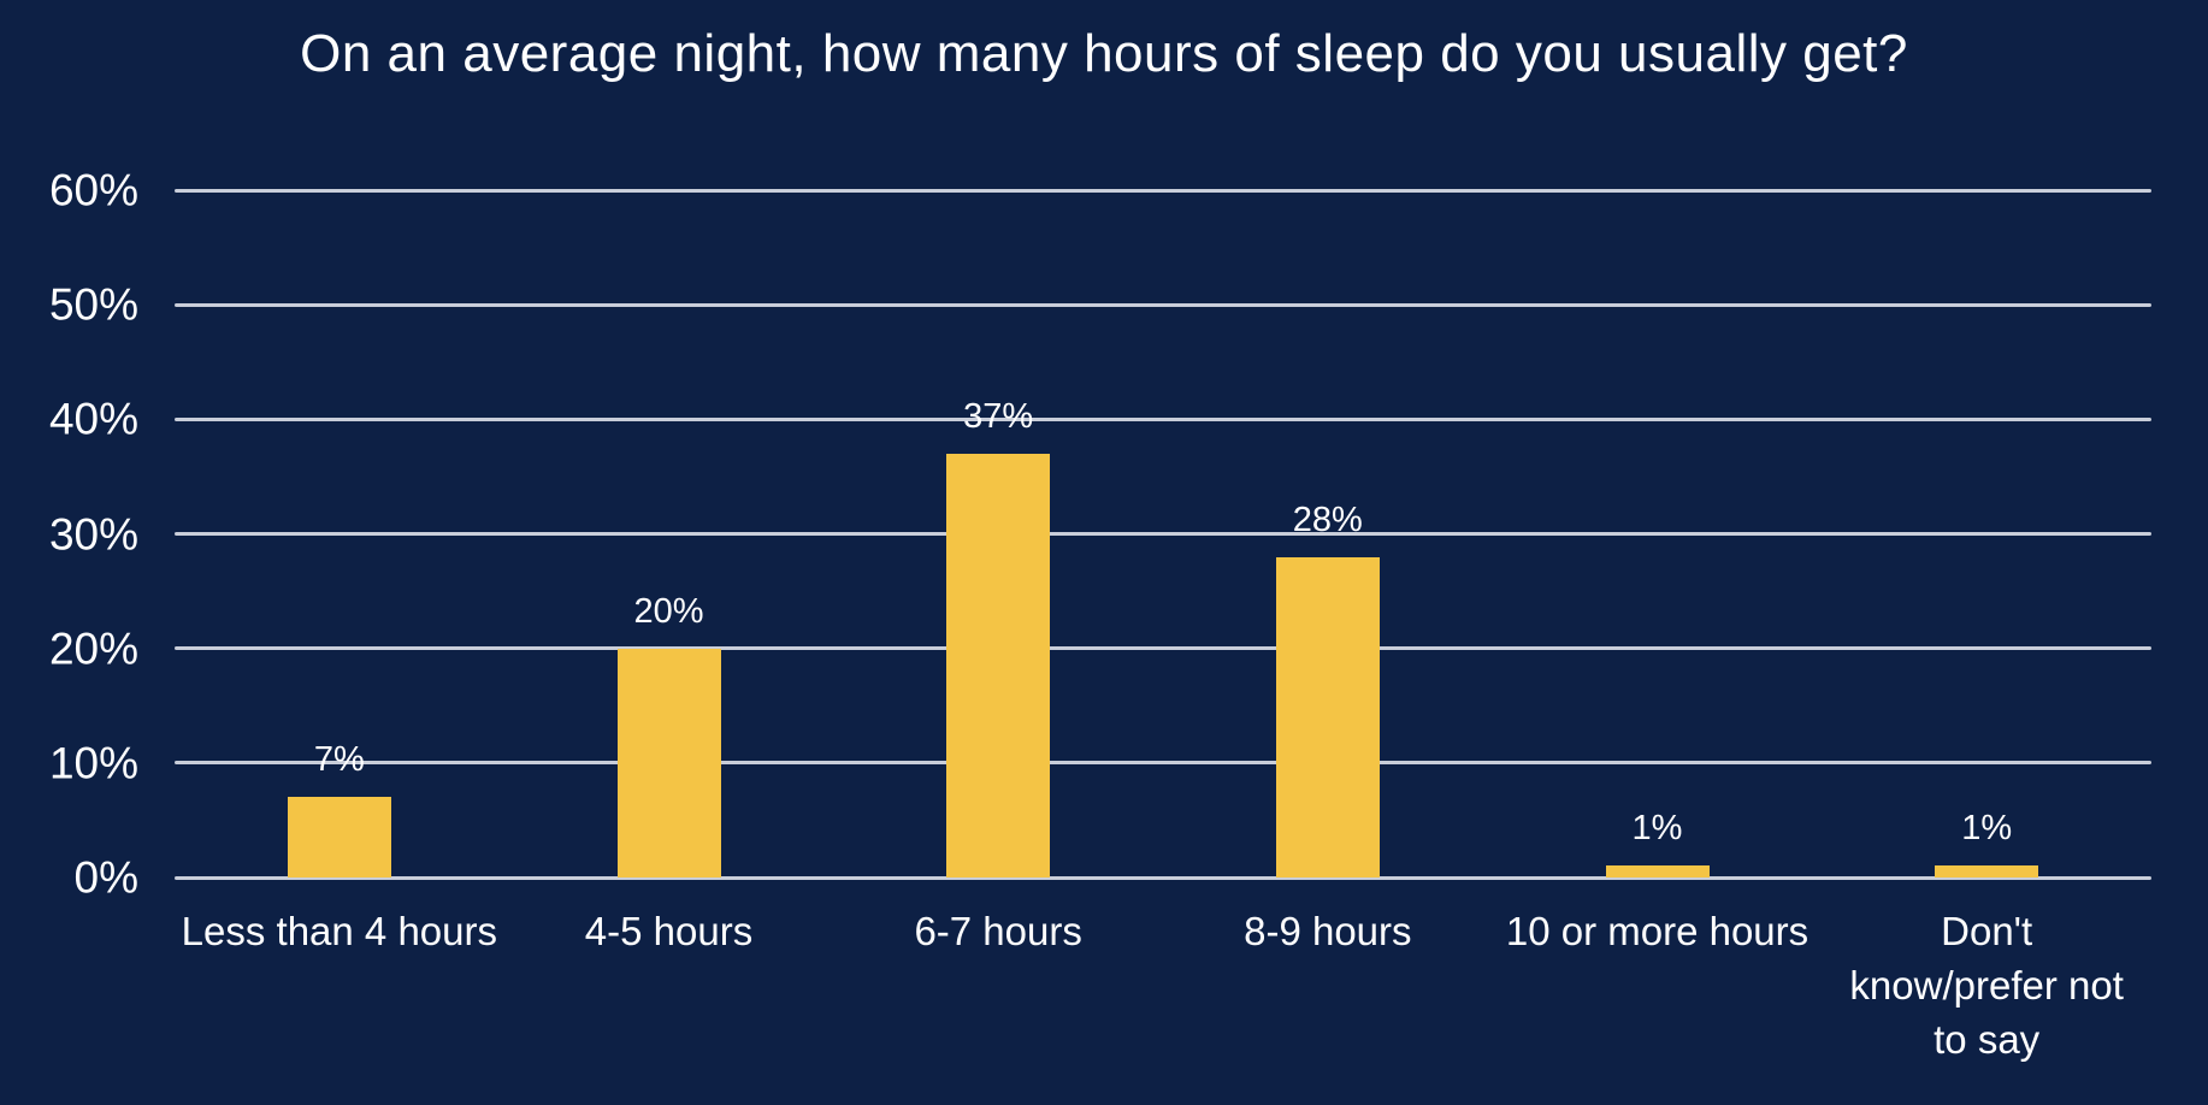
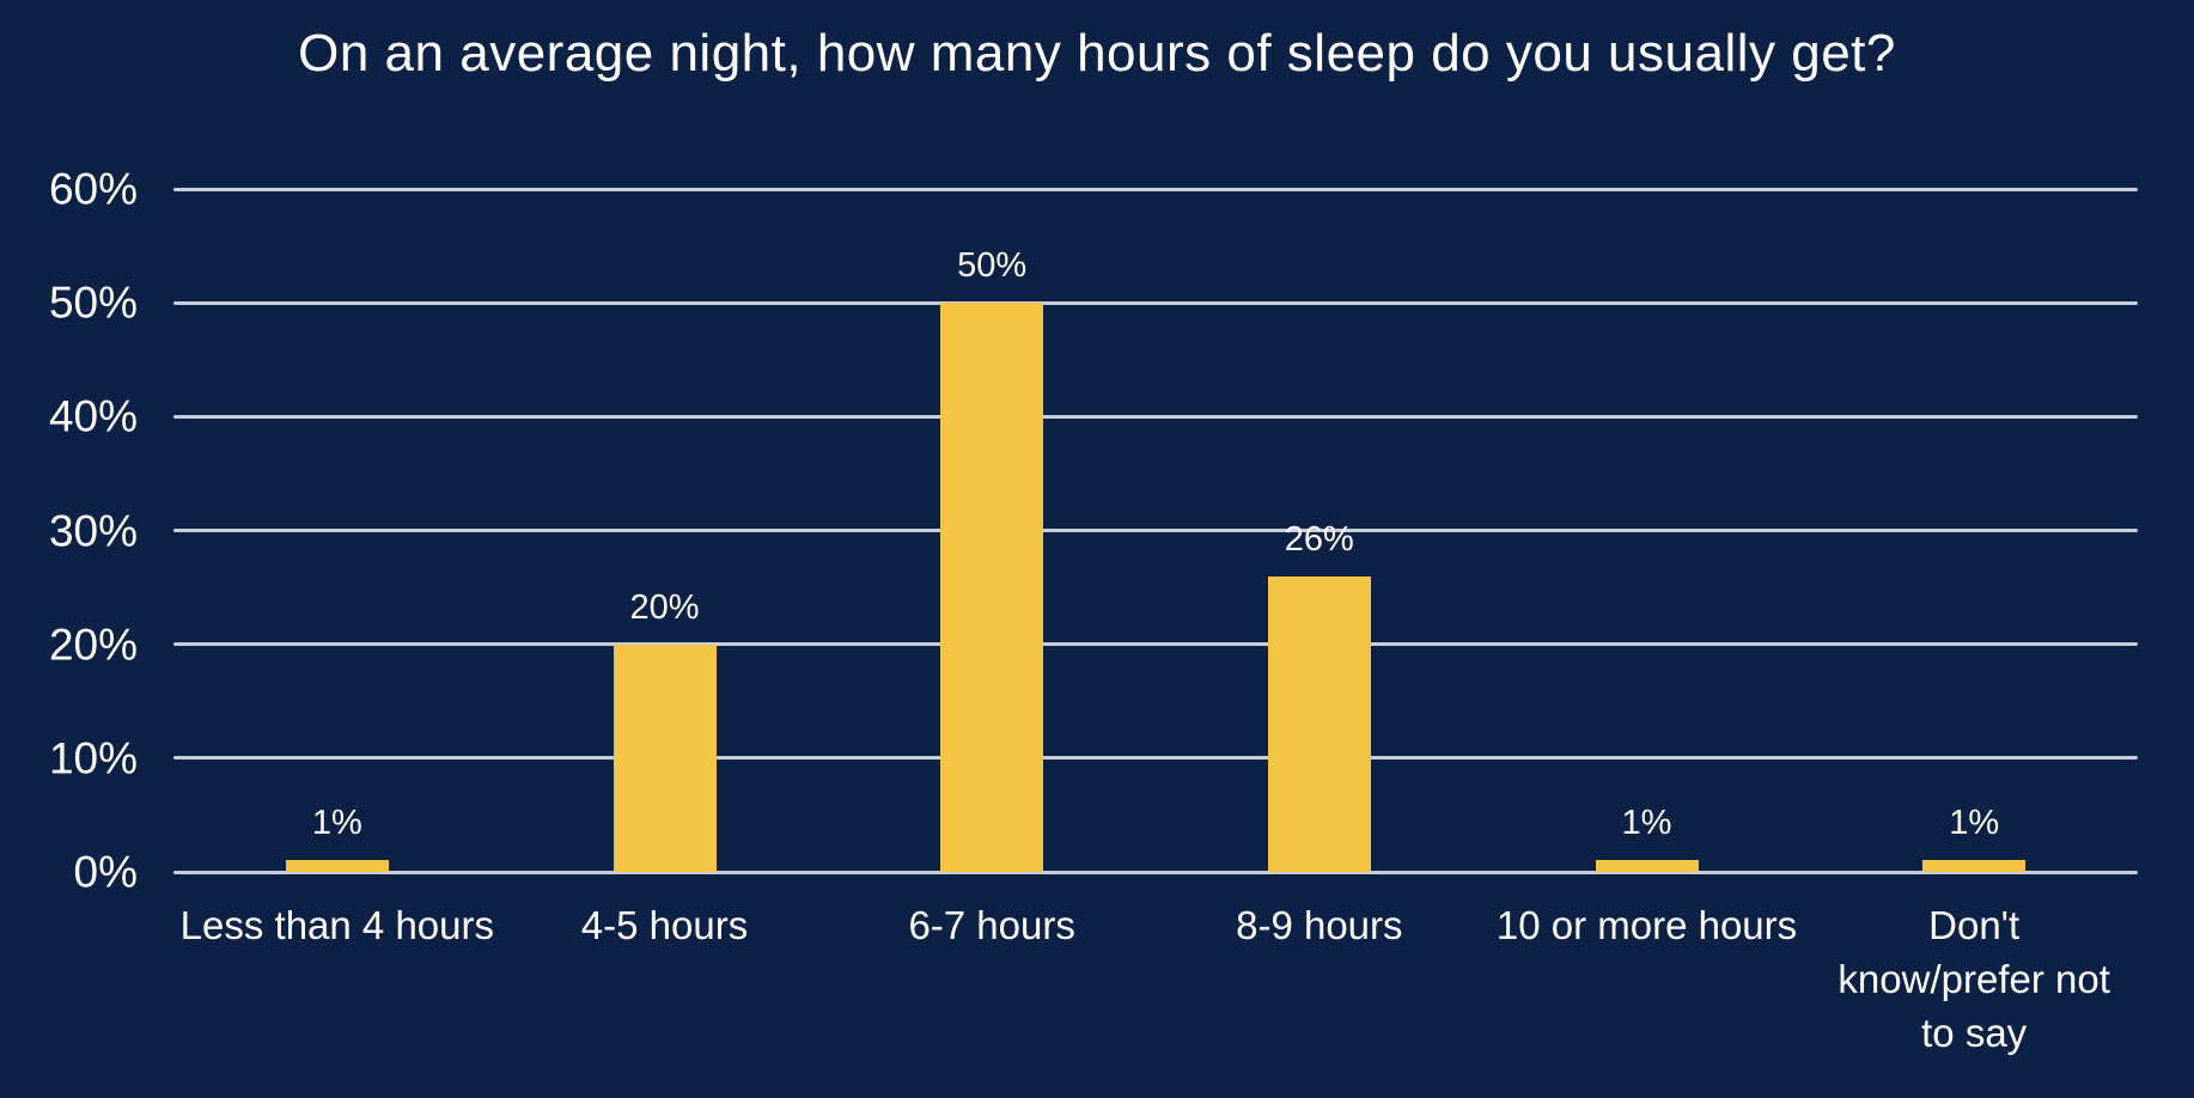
Less than 4 hours: 7% -> 1%
6-7 hours: 37% -> 50%
8-9 hours: 28% -> 26%
